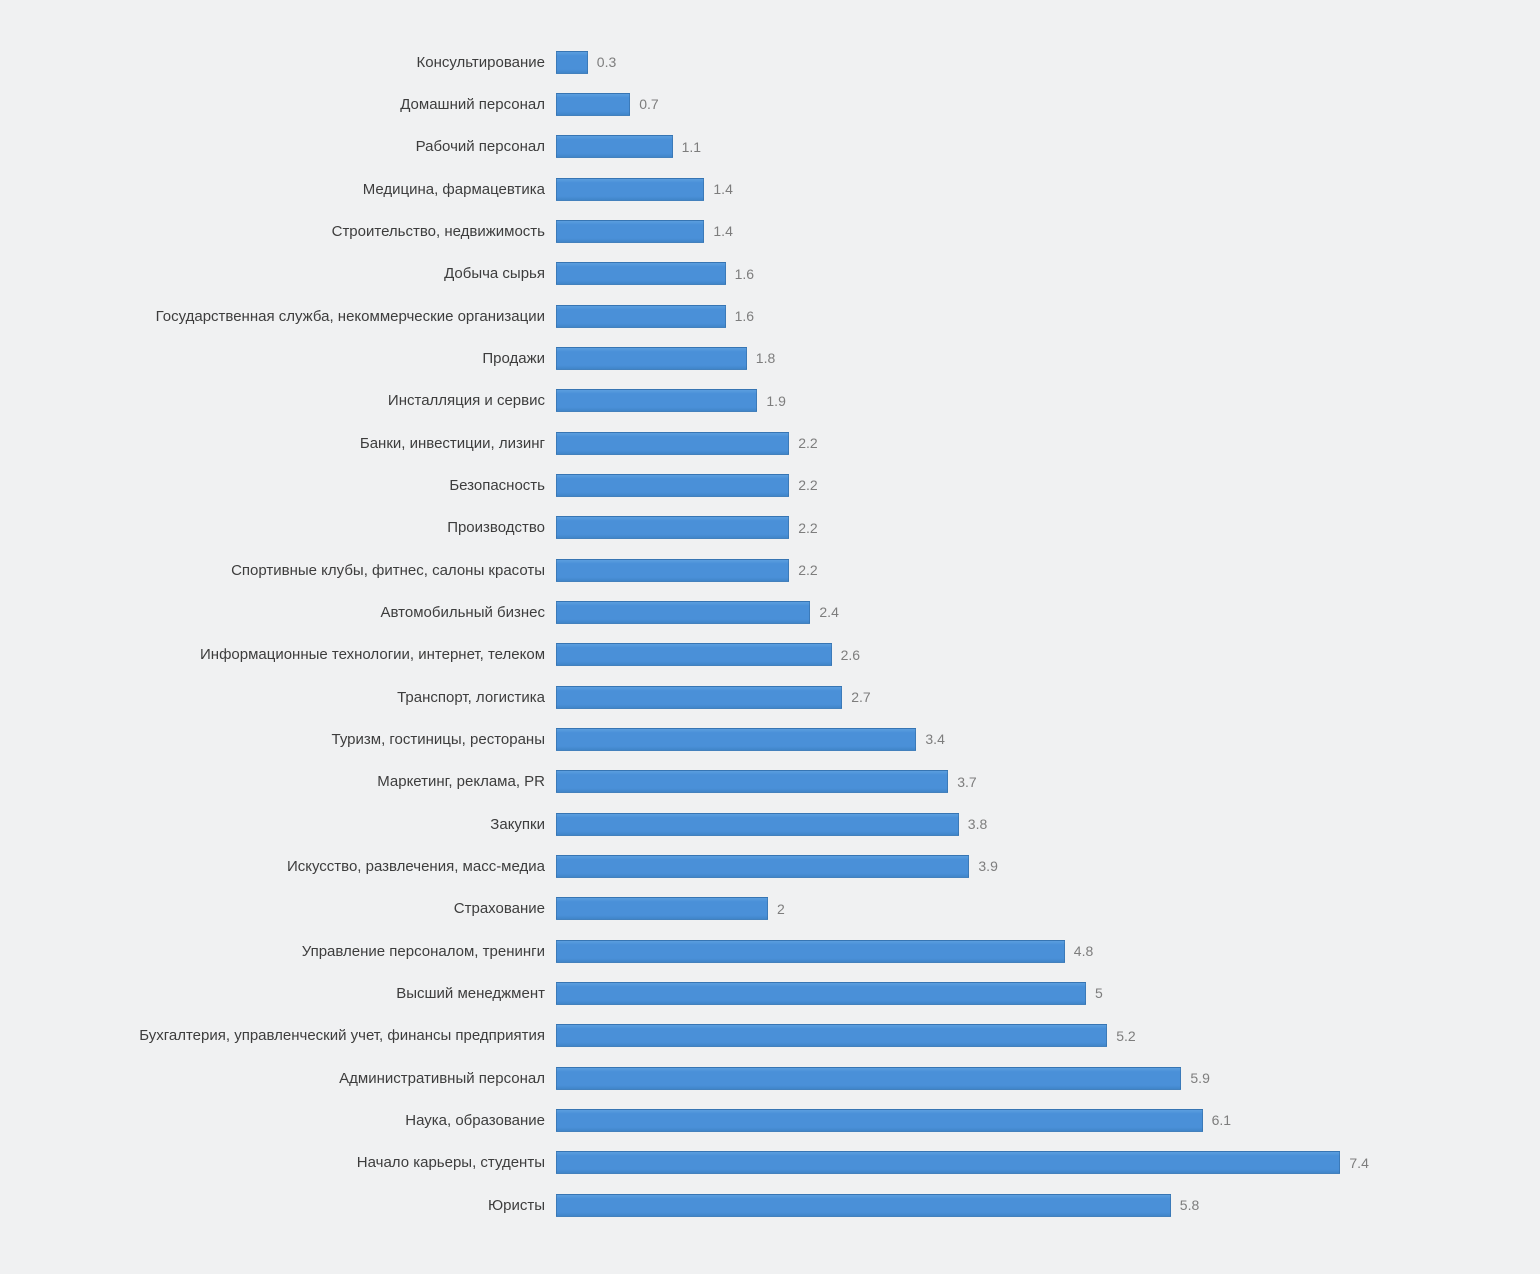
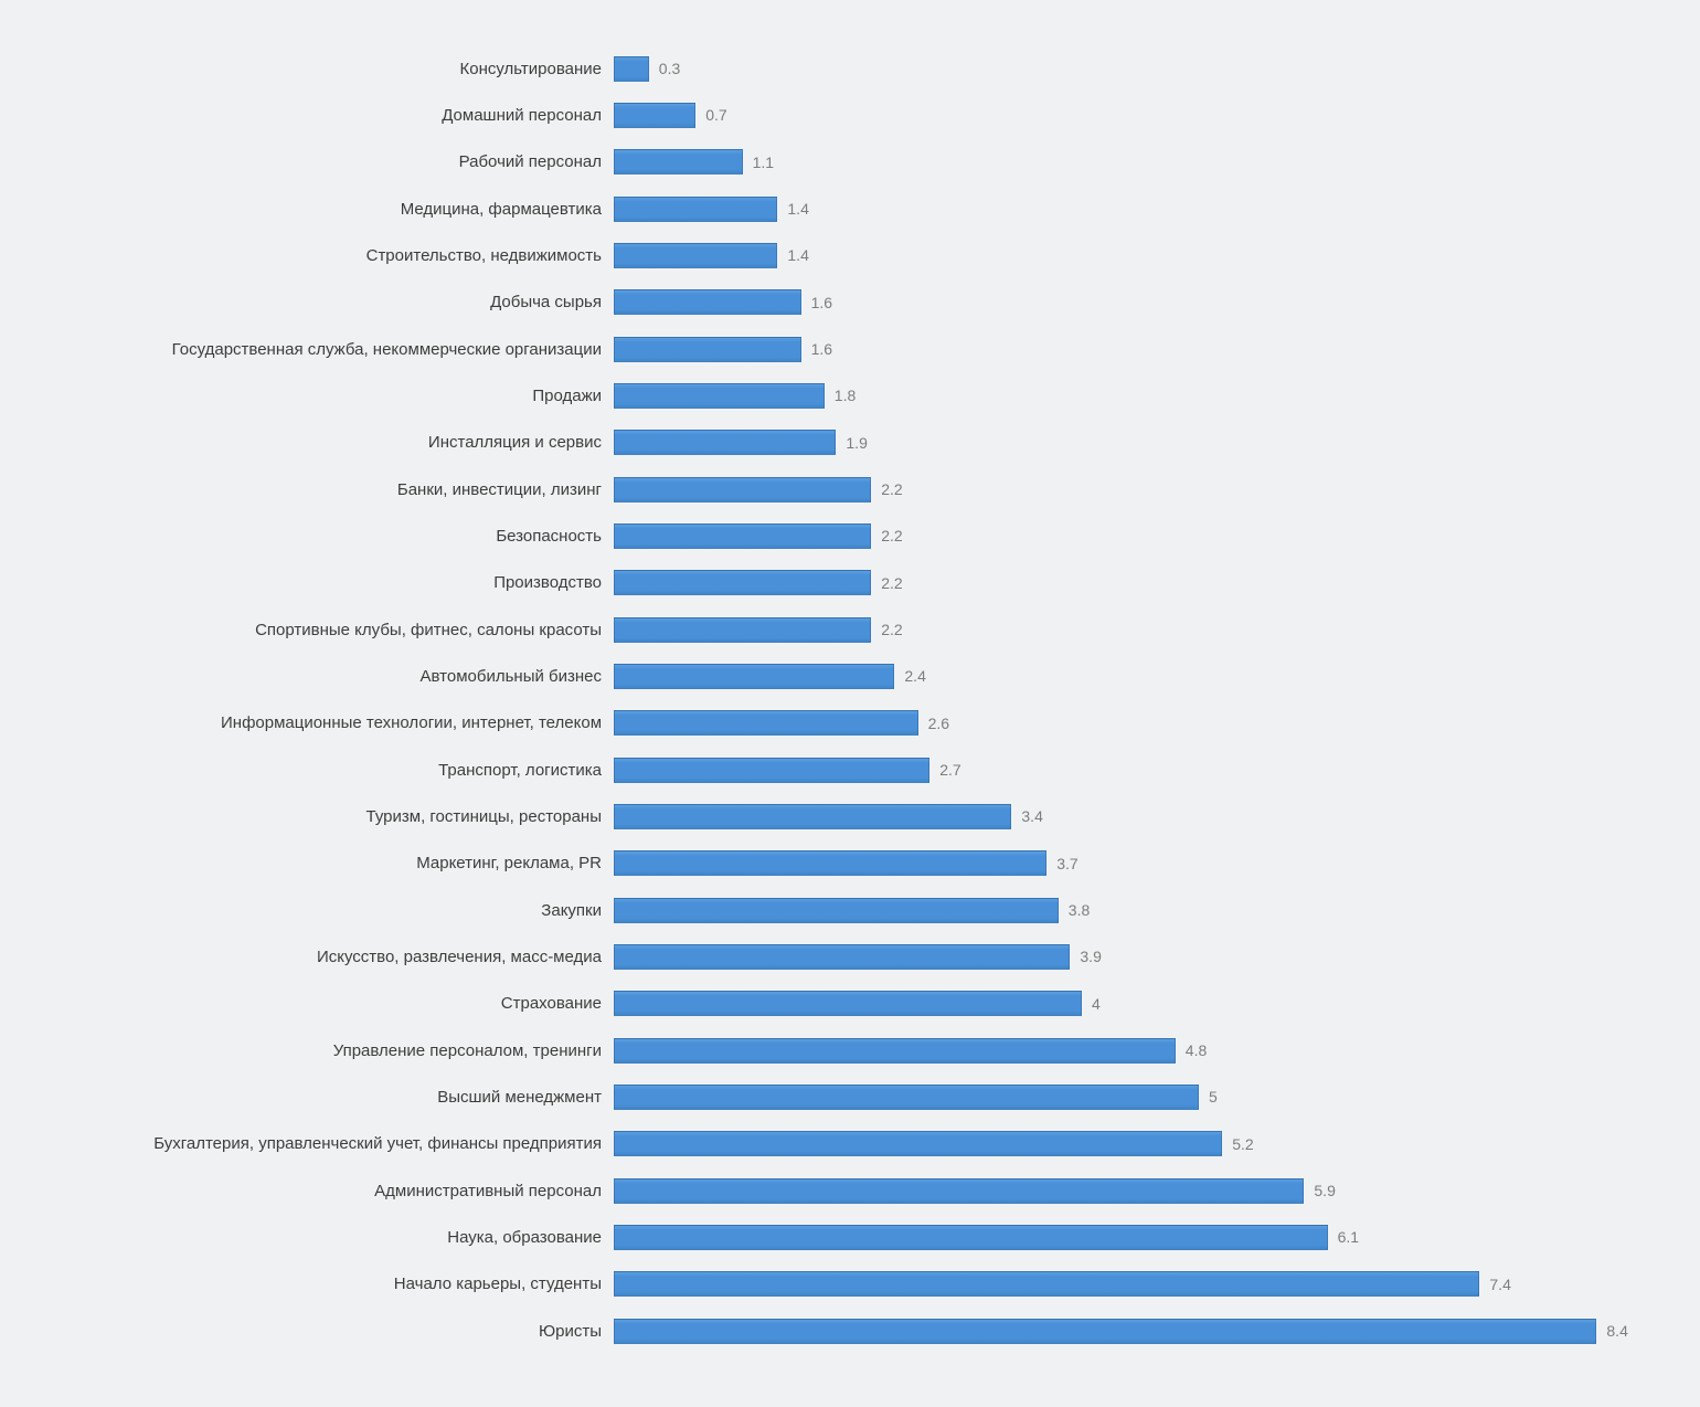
Страхование: 2 -> 4
Юристы: 5.8 -> 8.4
